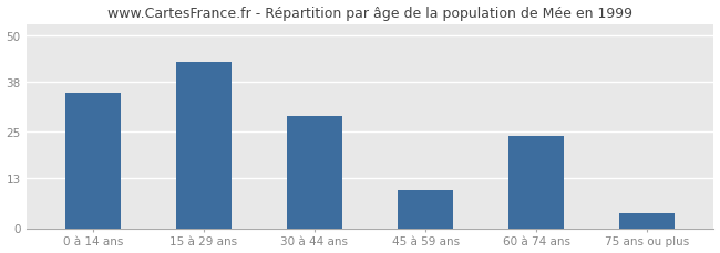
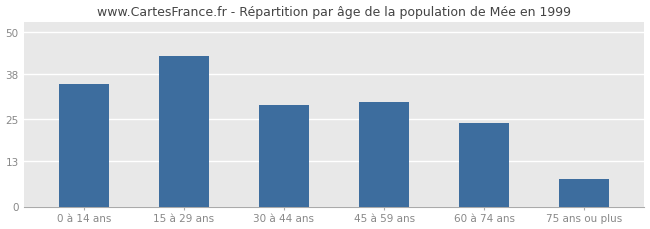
45 à 59 ans: 10 -> 30
75 ans ou plus: 4 -> 8
